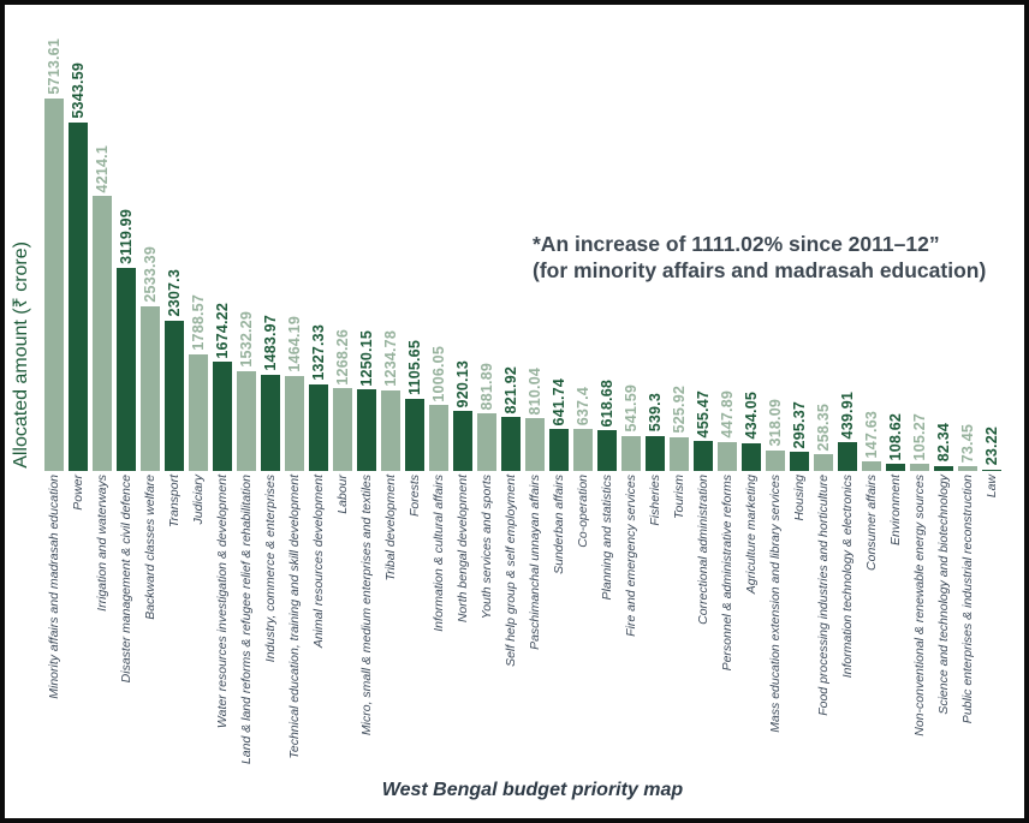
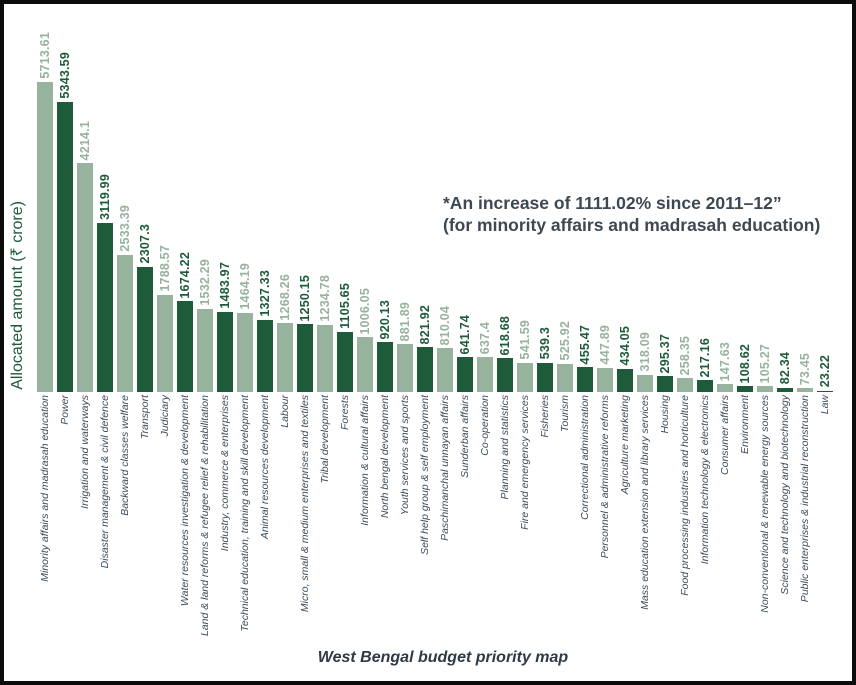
Information technology & electronics: 439.91 -> 217.16
